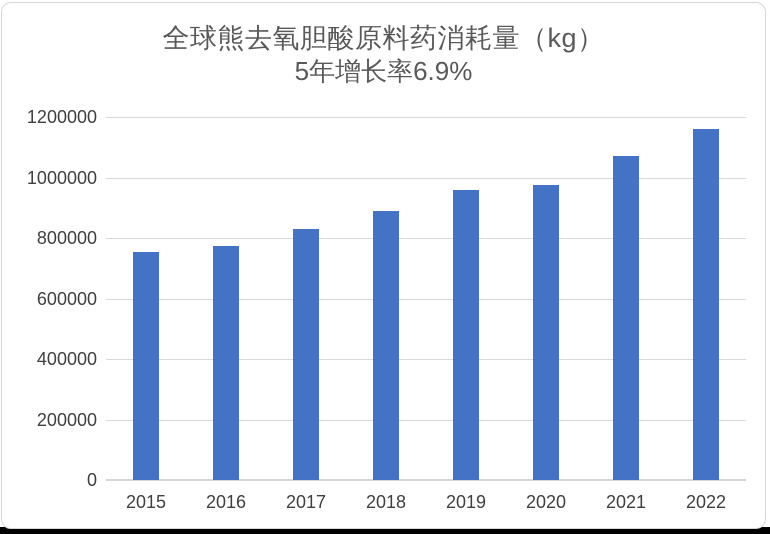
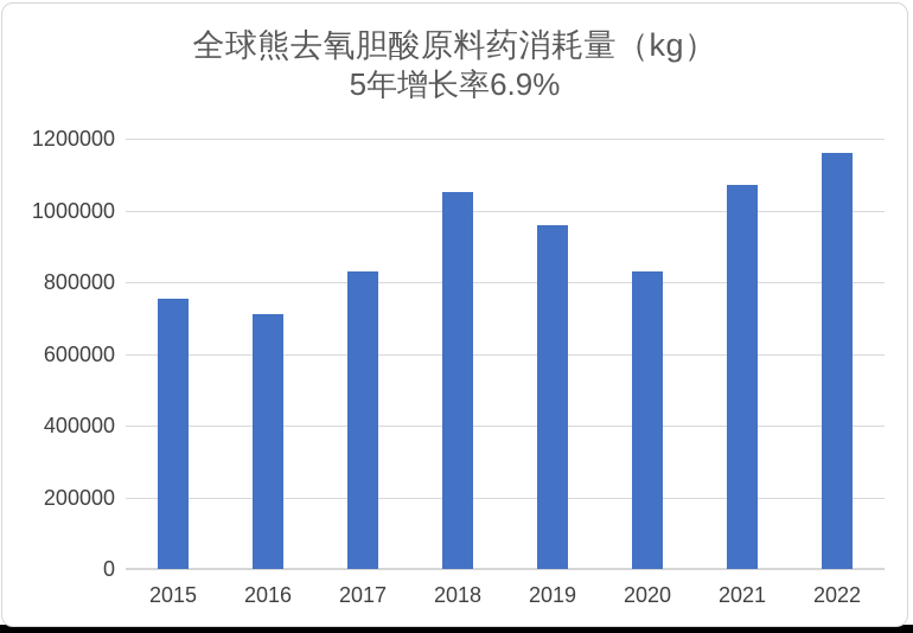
2016: 780000 -> 710000
2018: 890000 -> 1050000
2020: 980000 -> 830000
